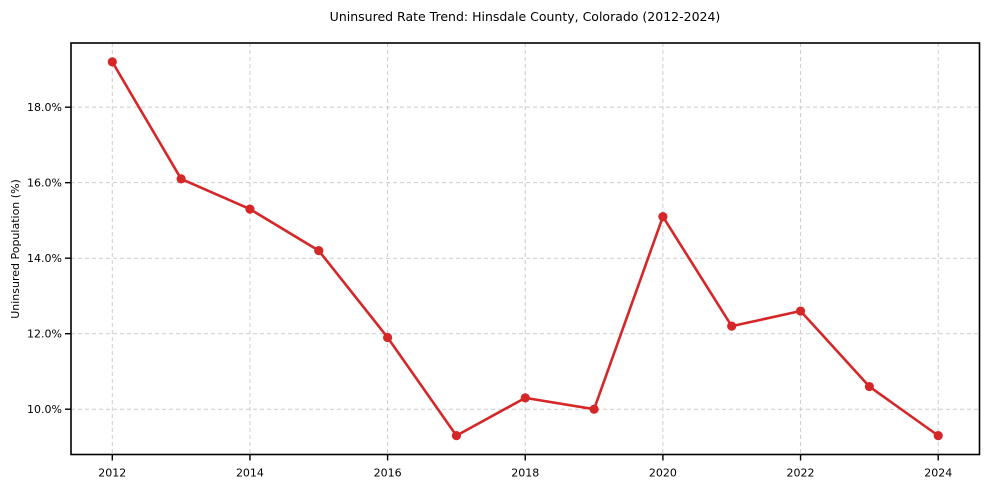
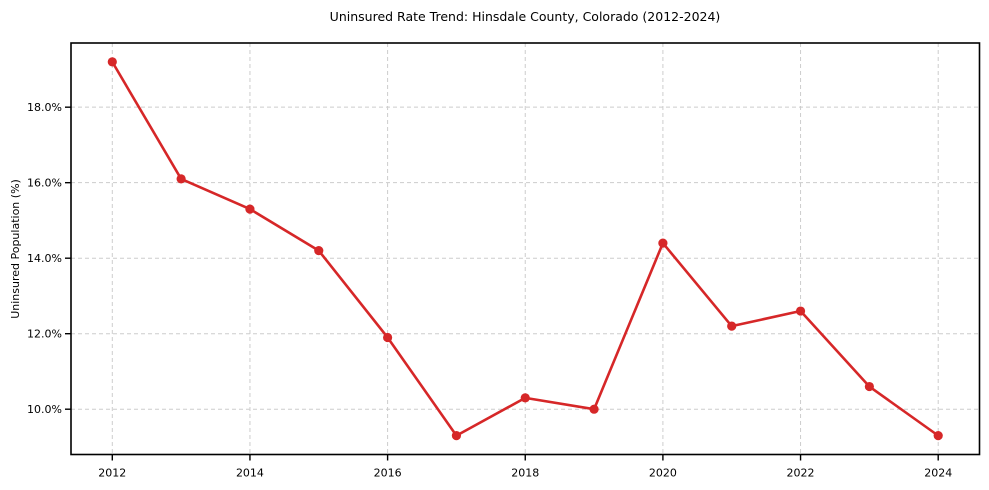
2020: 15.1% -> 14.4%
